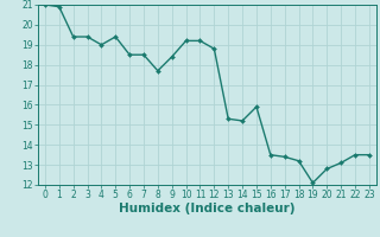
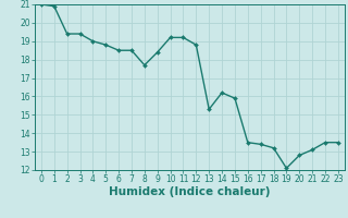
5: 19.4 -> 18.8
14: 15.2 -> 16.2
